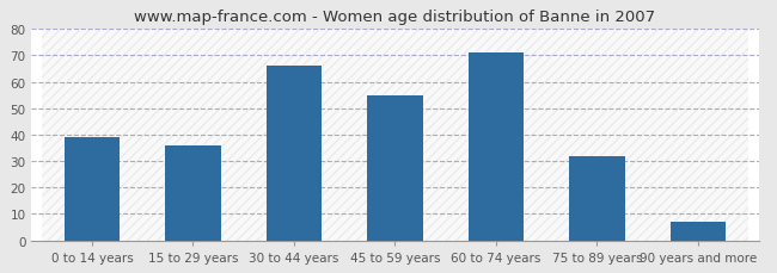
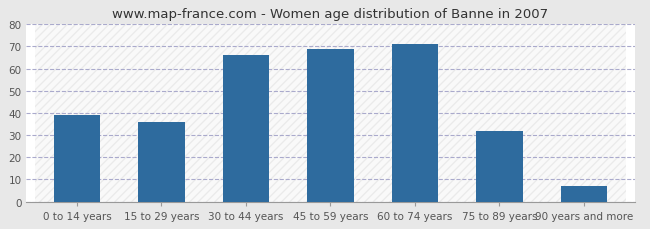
45 to 59 years: 55 -> 69
